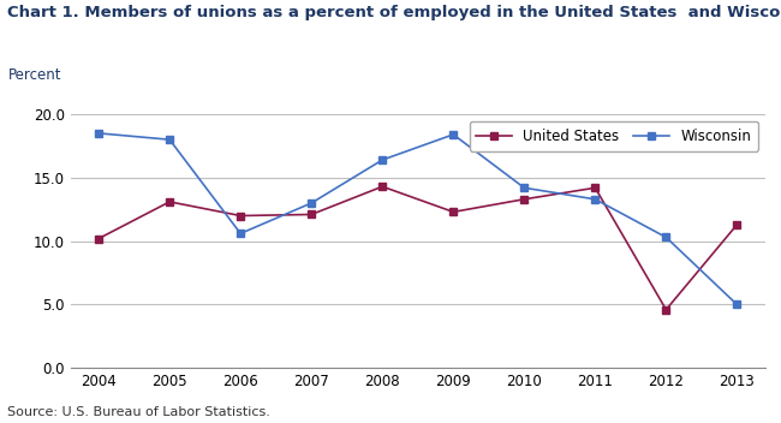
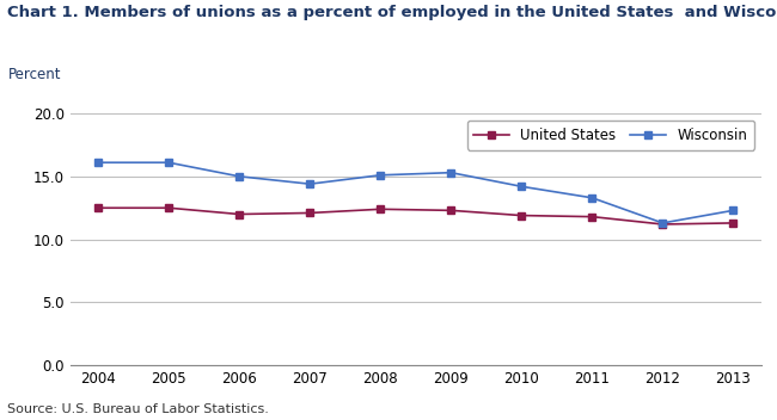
United States/2004: 10.2 -> 12.5
Wisconsin/2004: 18.5 -> 16.1
United States/2005: 13.1 -> 12.5
Wisconsin/2005: 18.0 -> 16.1
Wisconsin/2006: 10.6 -> 15.0
Wisconsin/2007: 13.0 -> 14.4
United States/2008: 14.3 -> 12.4
Wisconsin/2008: 16.4 -> 15.1
Wisconsin/2009: 18.4 -> 15.3
United States/2010: 13.3 -> 11.9
United States/2011: 14.2 -> 11.8
United States/2012: 4.6 -> 11.2
Wisconsin/2012: 10.3 -> 11.3
Wisconsin/2013: 5.0 -> 12.3
